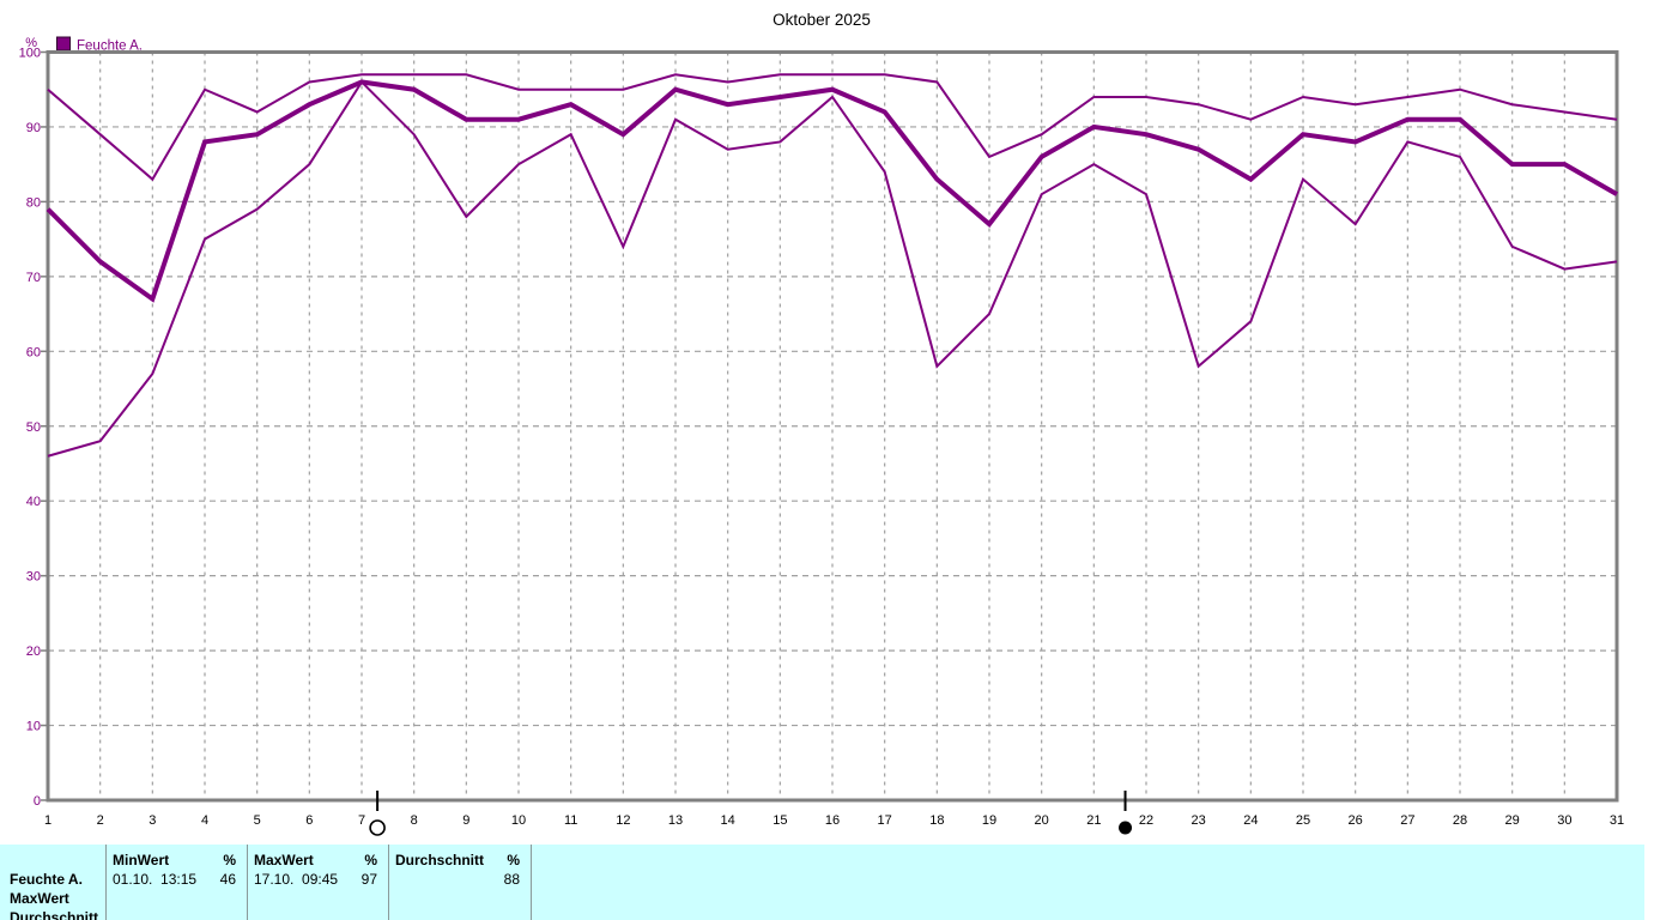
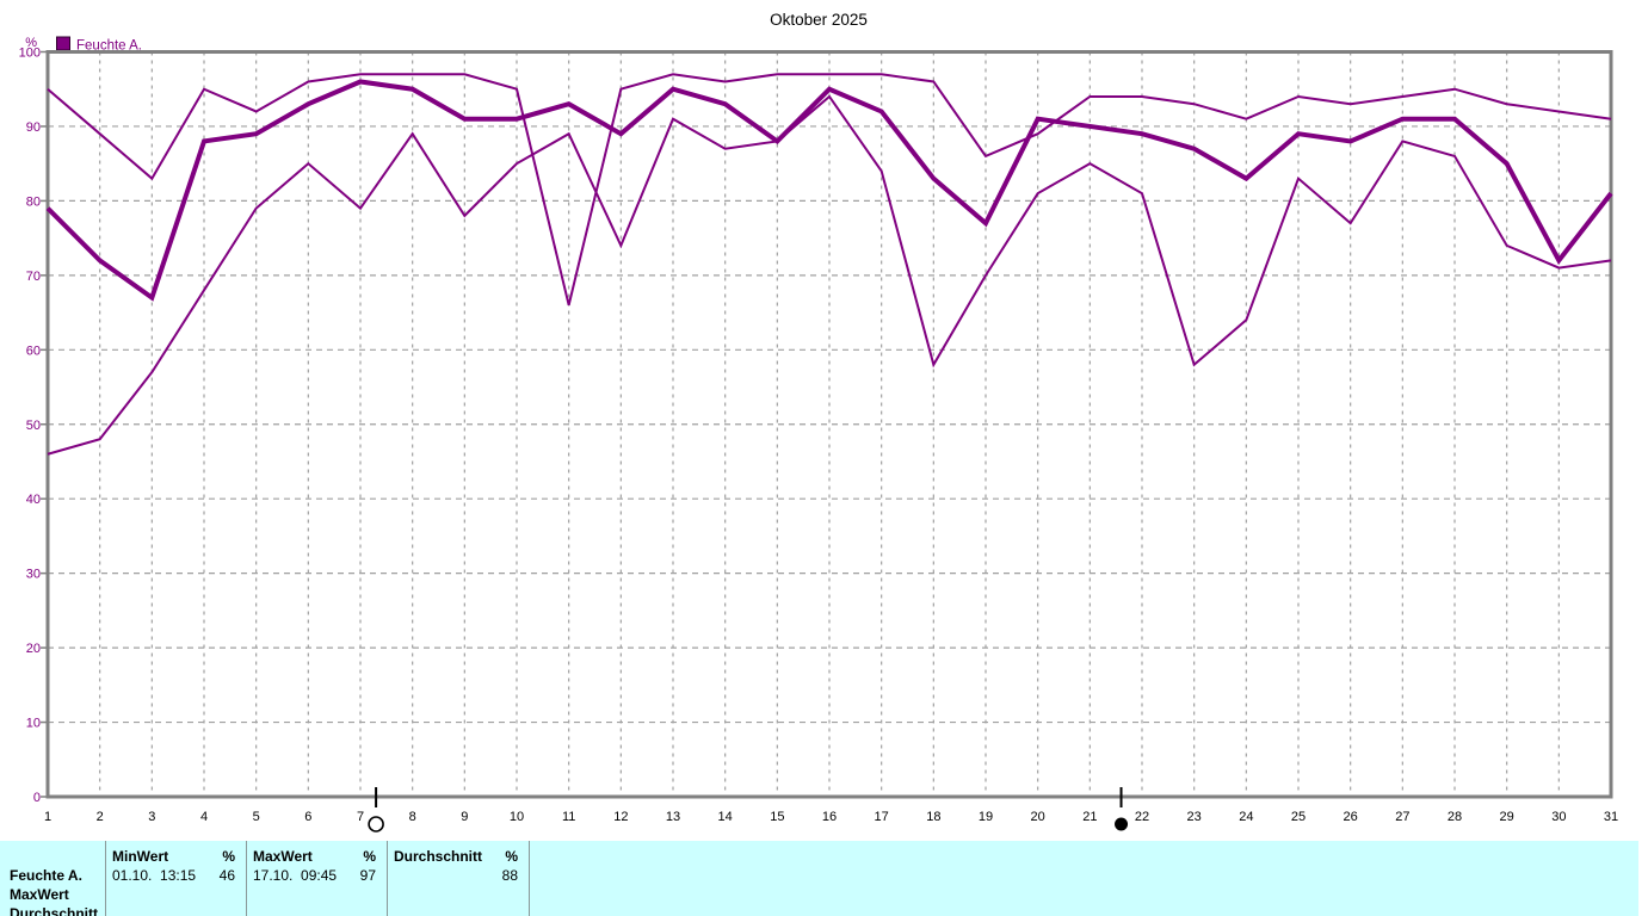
MinWert/4: 75 -> 68
MinWert/7: 96 -> 79
MaxWert/11: 95 -> 66
Durchschnitt/15: 94 -> 88
MinWert/19: 65 -> 70
Durchschnitt/20: 86 -> 91
Durchschnitt/30: 85 -> 72
